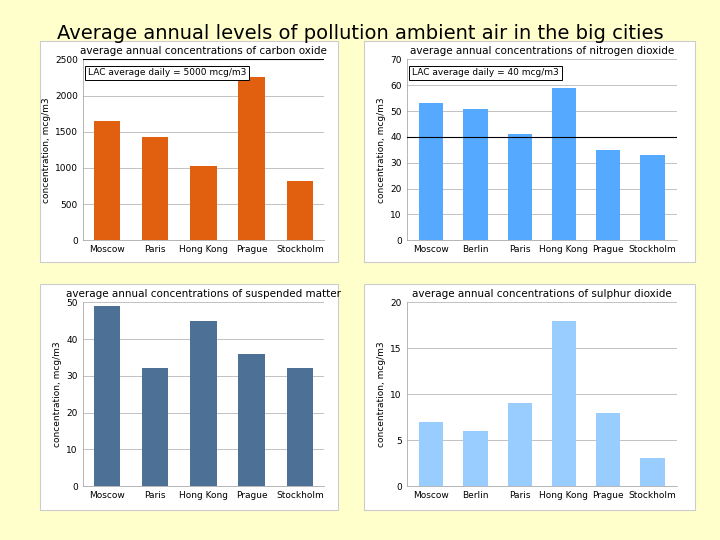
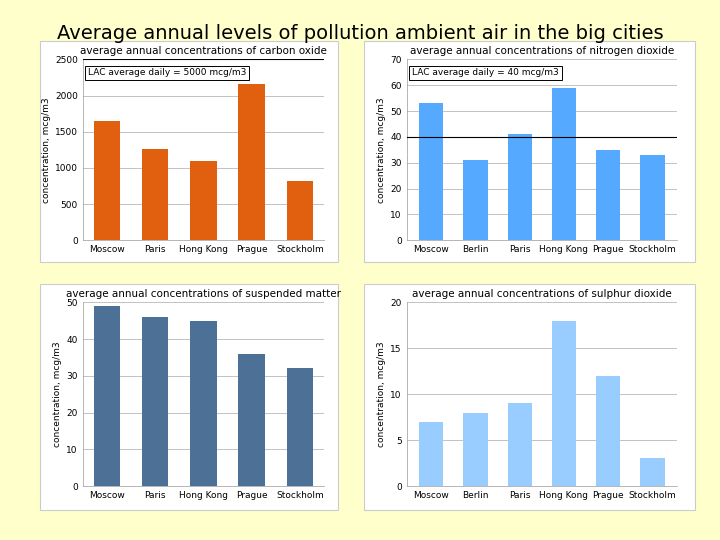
average annual concentrations of carbon oxide/Paris: 1430 -> 1260
average annual concentrations of carbon oxide/Hong Kong: 1020 -> 1100
average annual concentrations of carbon oxide/Prague: 2250 -> 2160
average annual concentrations of nitrogen dioxide/Berlin: 51 -> 31
average annual concentrations of suspended matter/Paris: 32 -> 46
average annual concentrations of sulphur dioxide/Berlin: 6 -> 8
average annual concentrations of sulphur dioxide/Prague: 8 -> 12
